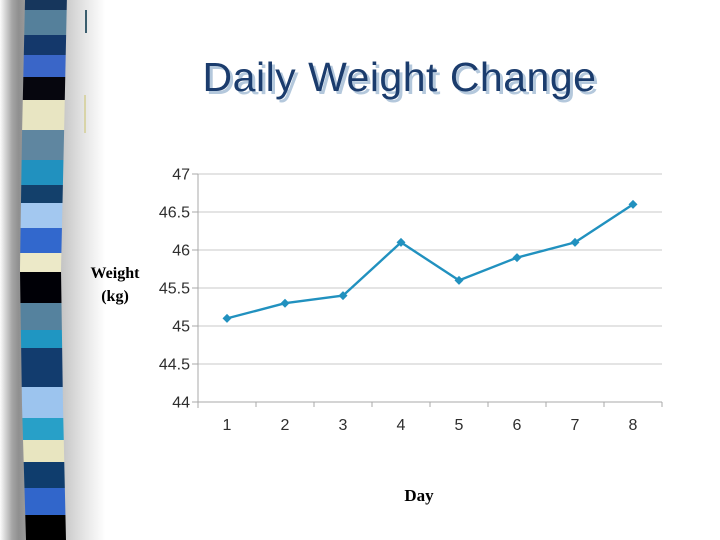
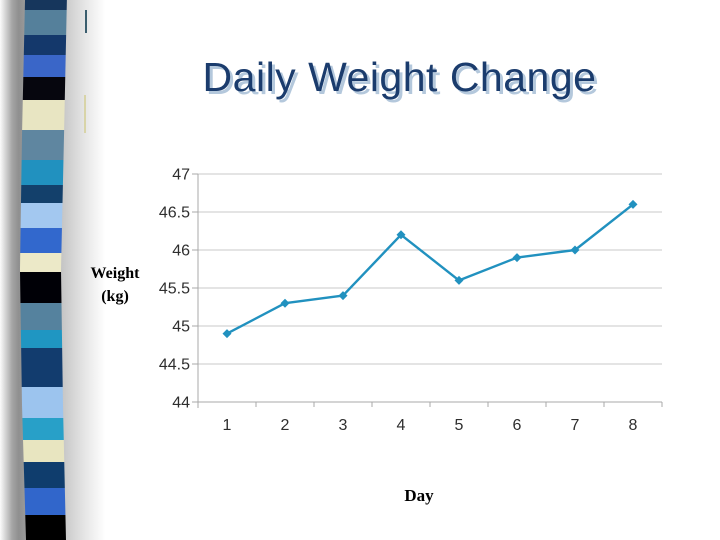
1: 45.1 -> 44.9
4: 46.1 -> 46.2
7: 46.1 -> 46.0
